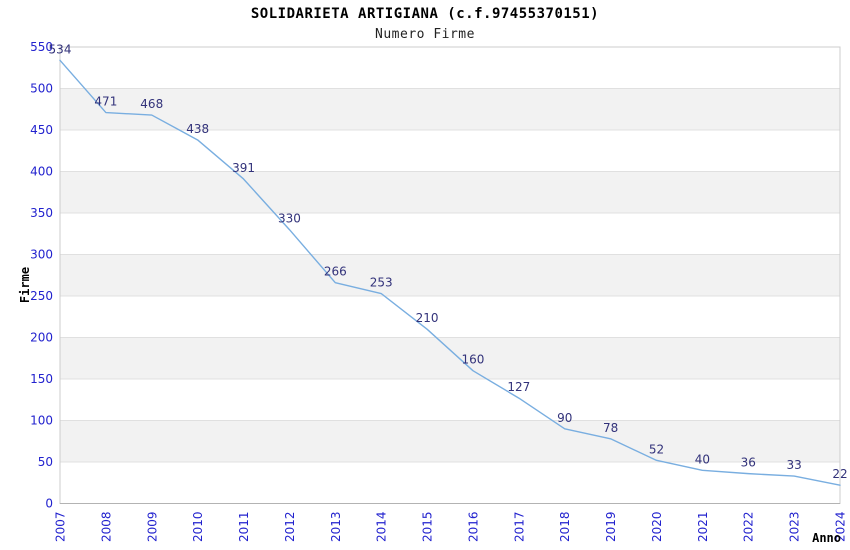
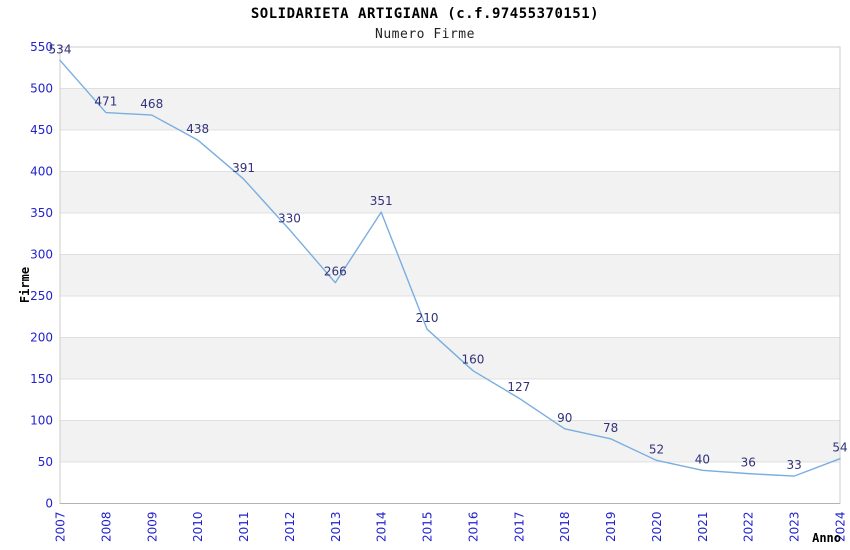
2014: 253 -> 351
2024: 22 -> 54
